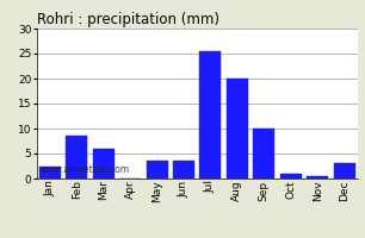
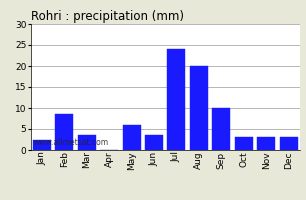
Mar: 6.0 -> 3.5
May: 3.5 -> 6.0
Jul: 25.5 -> 24.0
Oct: 1.0 -> 3.0
Nov: 0.5 -> 3.0
